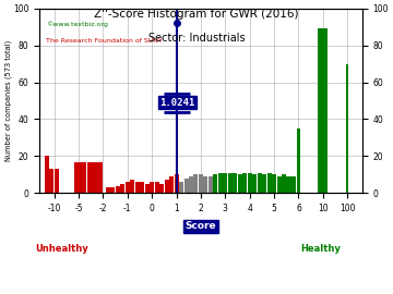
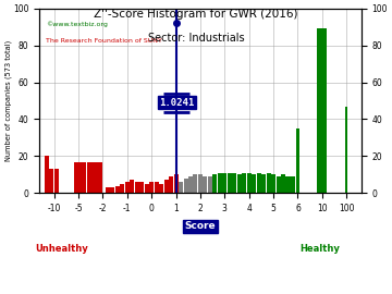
100: 70 -> 47
